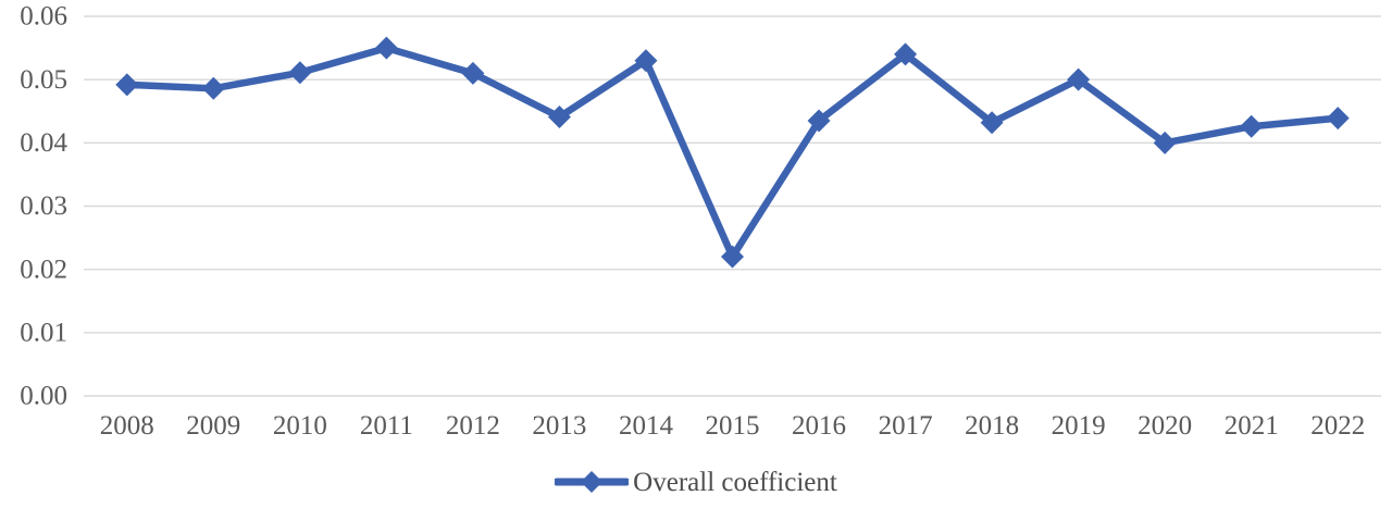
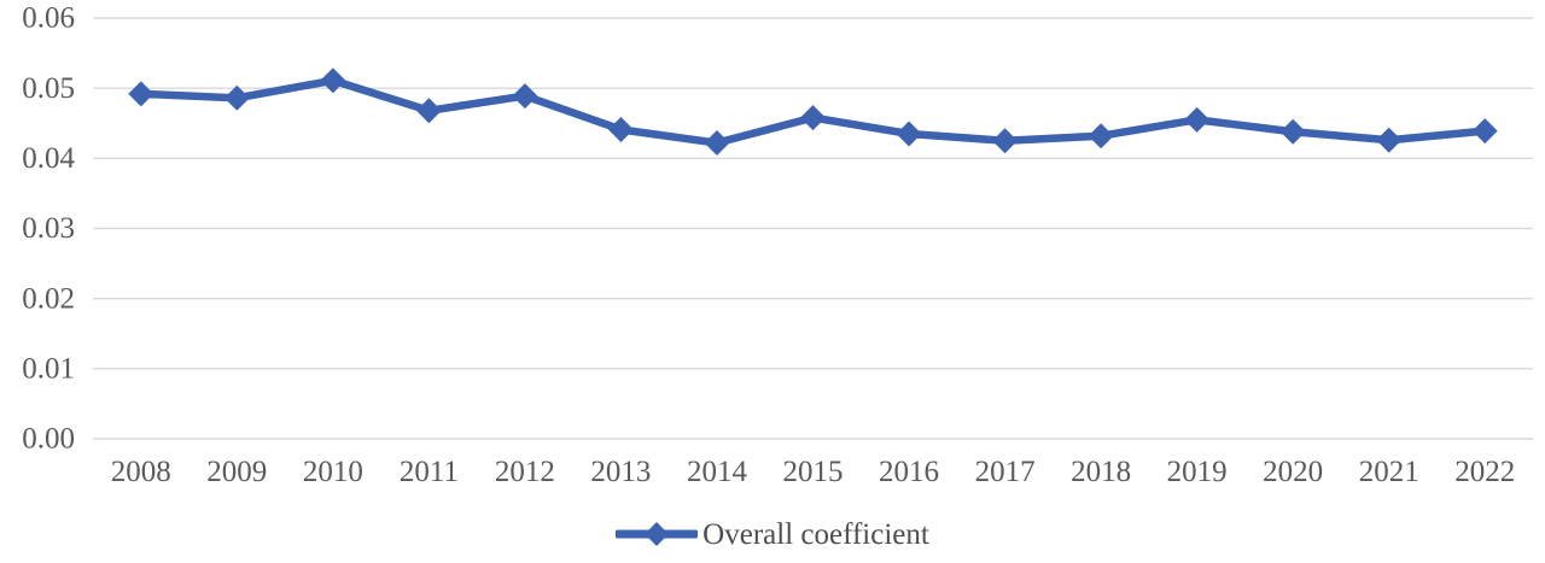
2011: 0.055 -> 0.047
2012: 0.051 -> 0.049
2014: 0.053 -> 0.042
2015: 0.022 -> 0.046
2017: 0.054 -> 0.043
2019: 0.050 -> 0.045
2020: 0.040 -> 0.044
